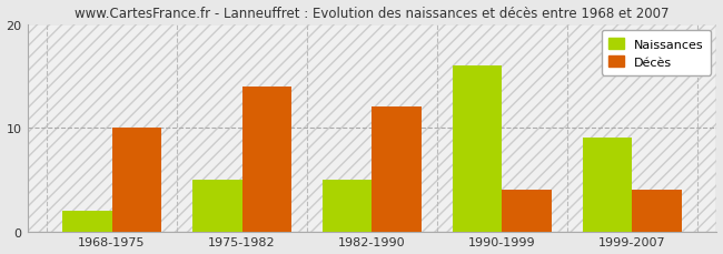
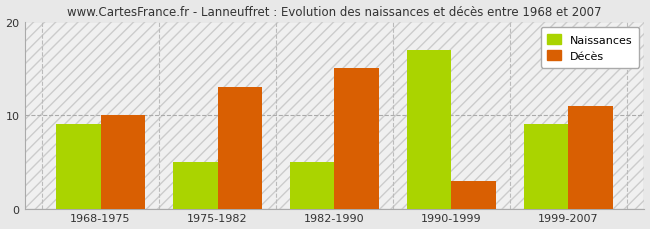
Naissances/1968-1975: 2 -> 9
Décès/1975-1982: 14 -> 13
Décès/1982-1990: 12 -> 15
Naissances/1990-1999: 16 -> 17
Décès/1990-1999: 4 -> 3
Décès/1999-2007: 4 -> 11
